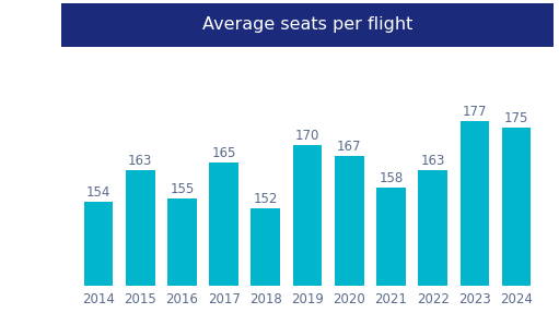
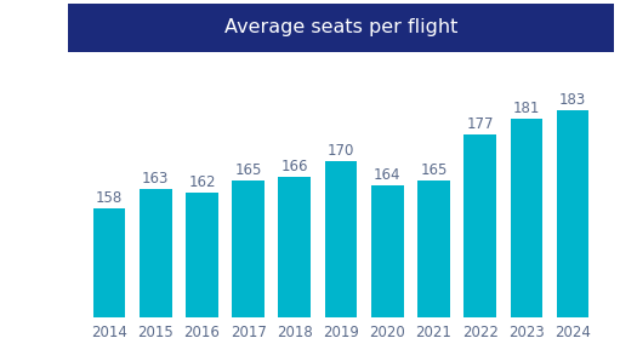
2014: 154 -> 158
2016: 155 -> 162
2018: 152 -> 166
2020: 167 -> 164
2021: 158 -> 165
2022: 163 -> 177
2023: 177 -> 181
2024: 175 -> 183
